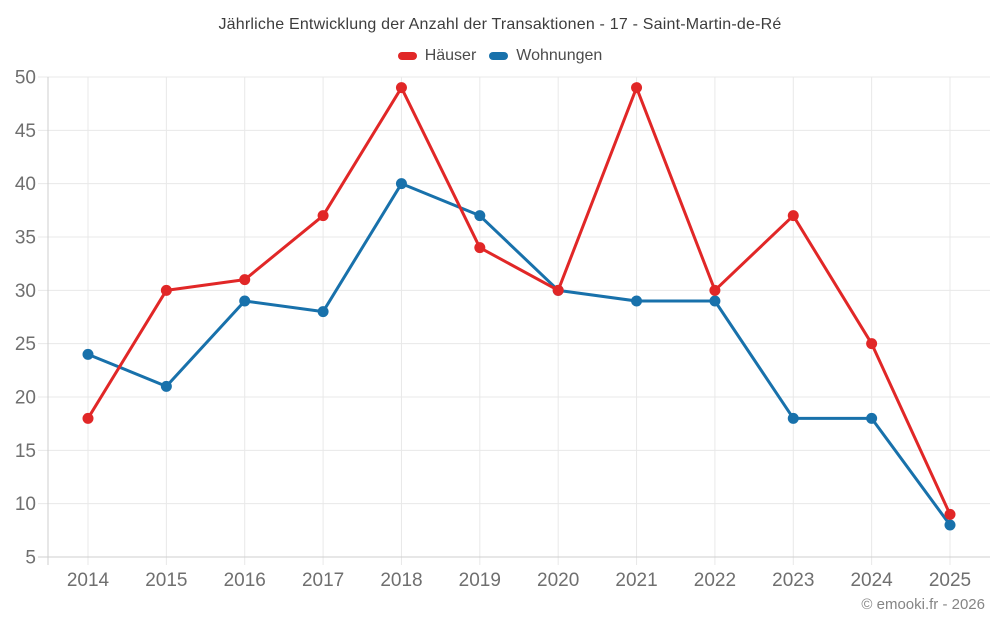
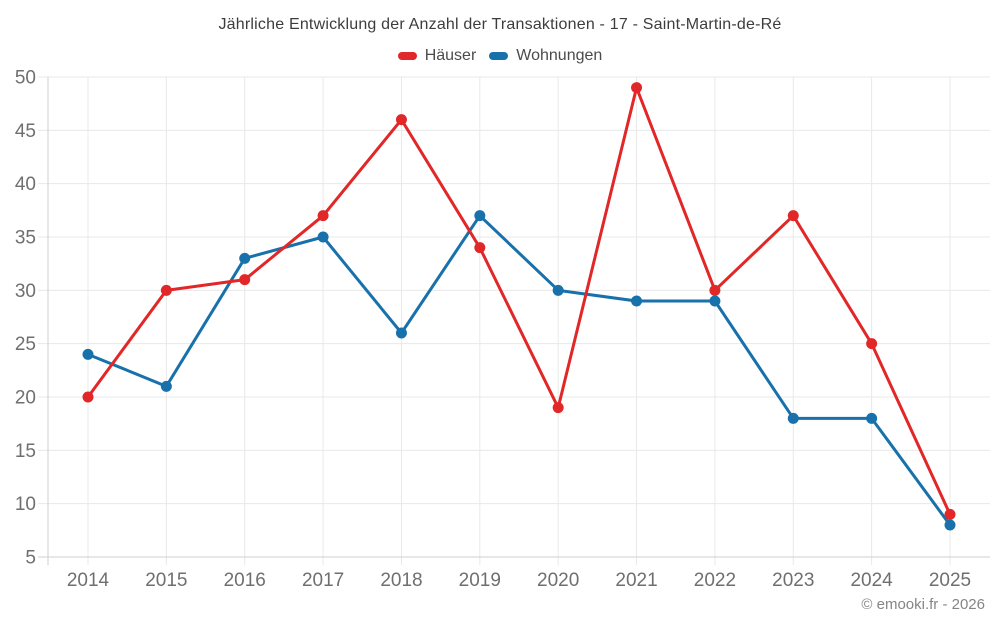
Häuser/2014: 18 -> 20
Wohnungen/2016: 29 -> 33
Wohnungen/2017: 28 -> 35
Häuser/2018: 49 -> 46
Wohnungen/2018: 40 -> 26
Häuser/2020: 30 -> 19
